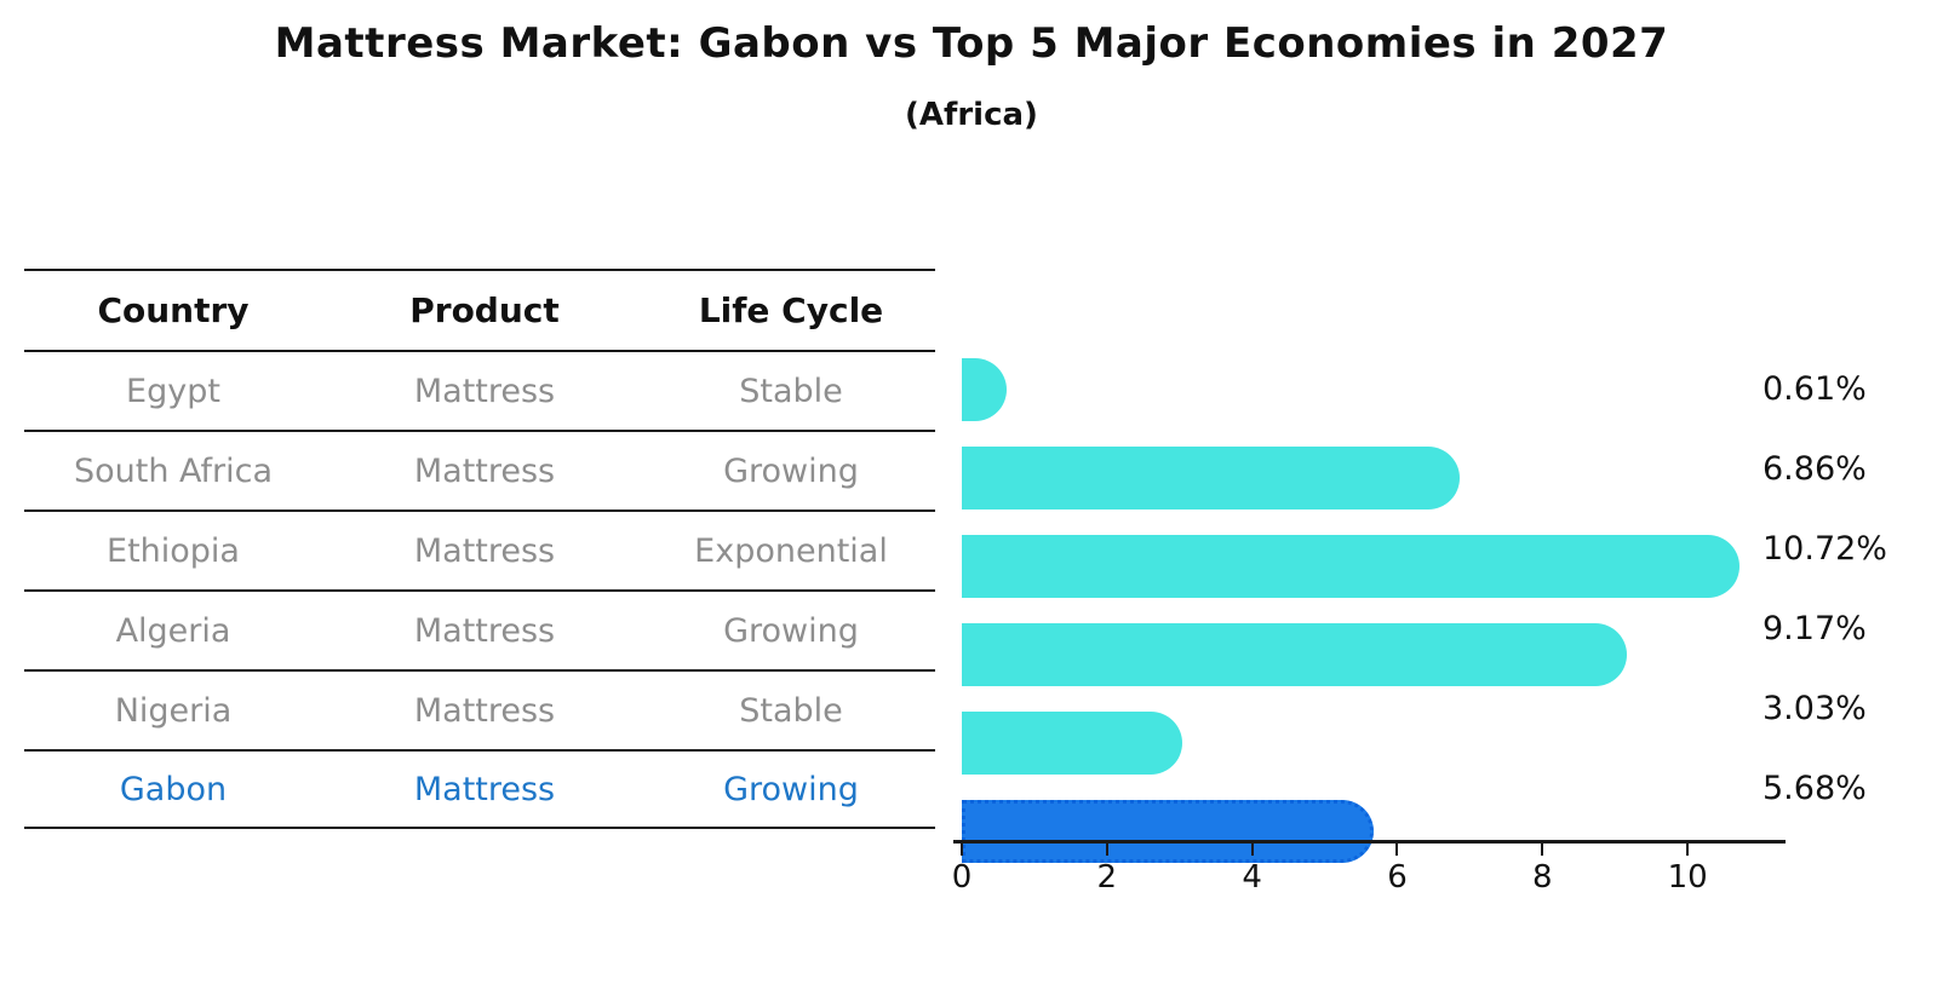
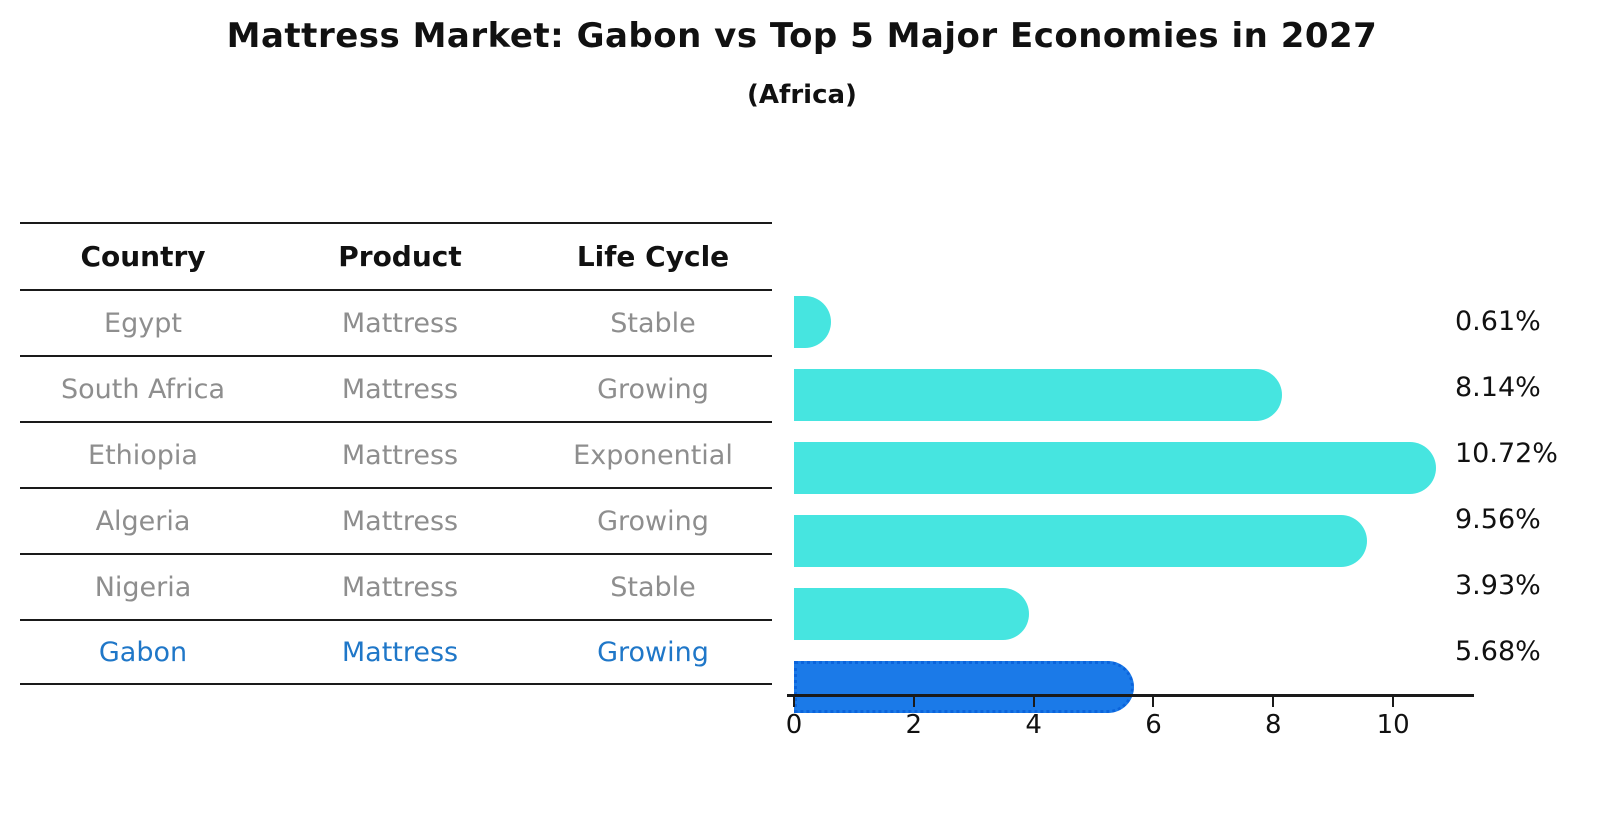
South Africa: 6.86% -> 8.14%
Algeria: 9.17% -> 9.56%
Nigeria: 3.03% -> 3.93%
